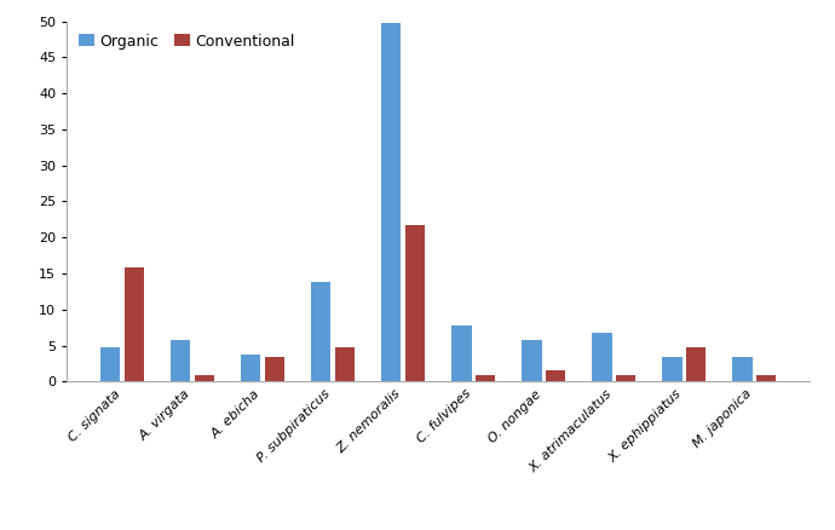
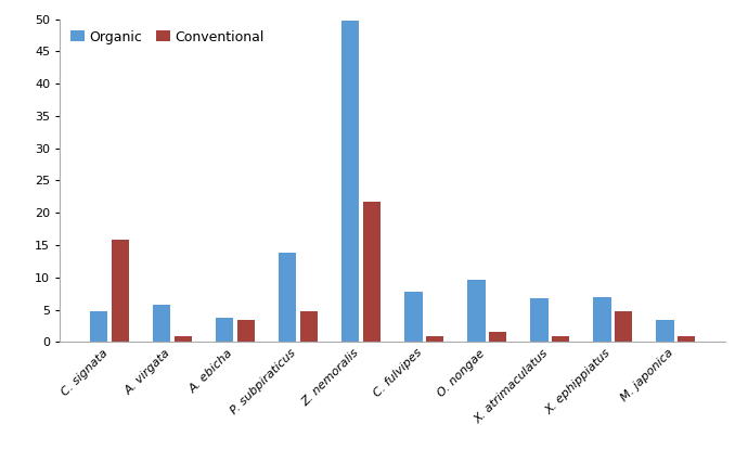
Organic/O. nongae: 5.7 -> 9.6
Organic/X. ephippiatus: 3.5 -> 7.0
